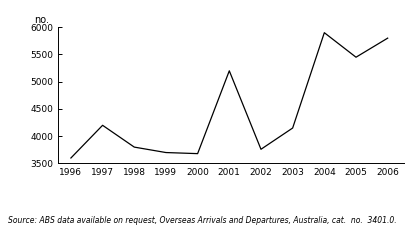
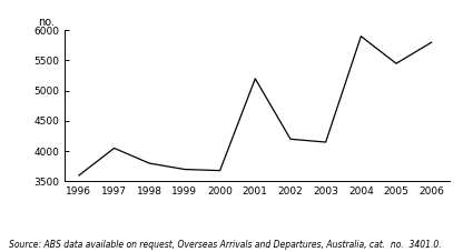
1997: 4200 -> 4050
2002: 3760 -> 4200
